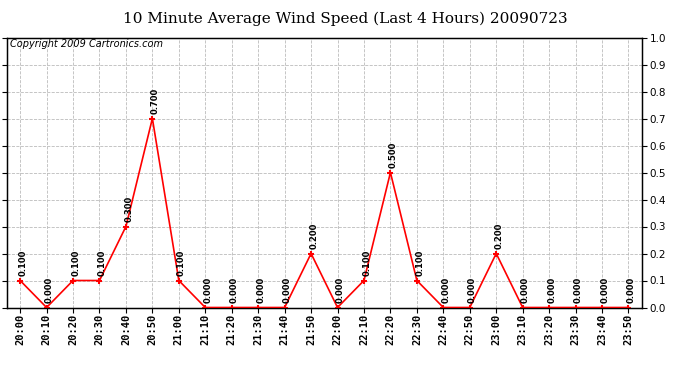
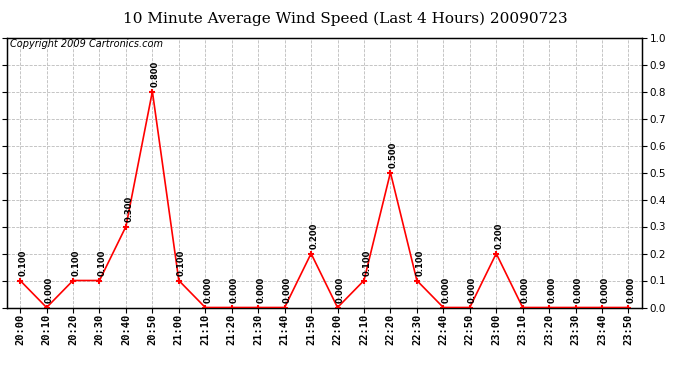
20:50: 0.700 -> 0.800
